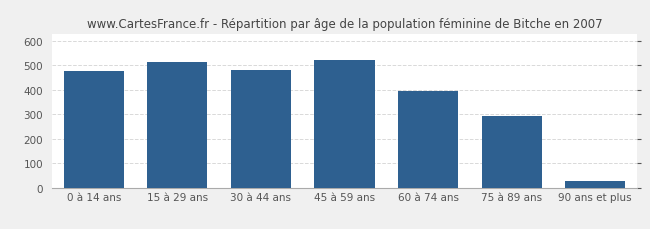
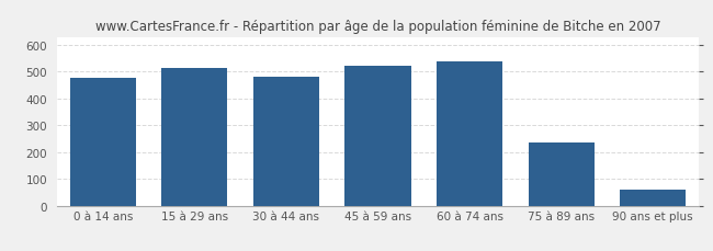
60 à 74 ans: 393 -> 540
75 à 89 ans: 292 -> 235
90 ans et plus: 28 -> 60
